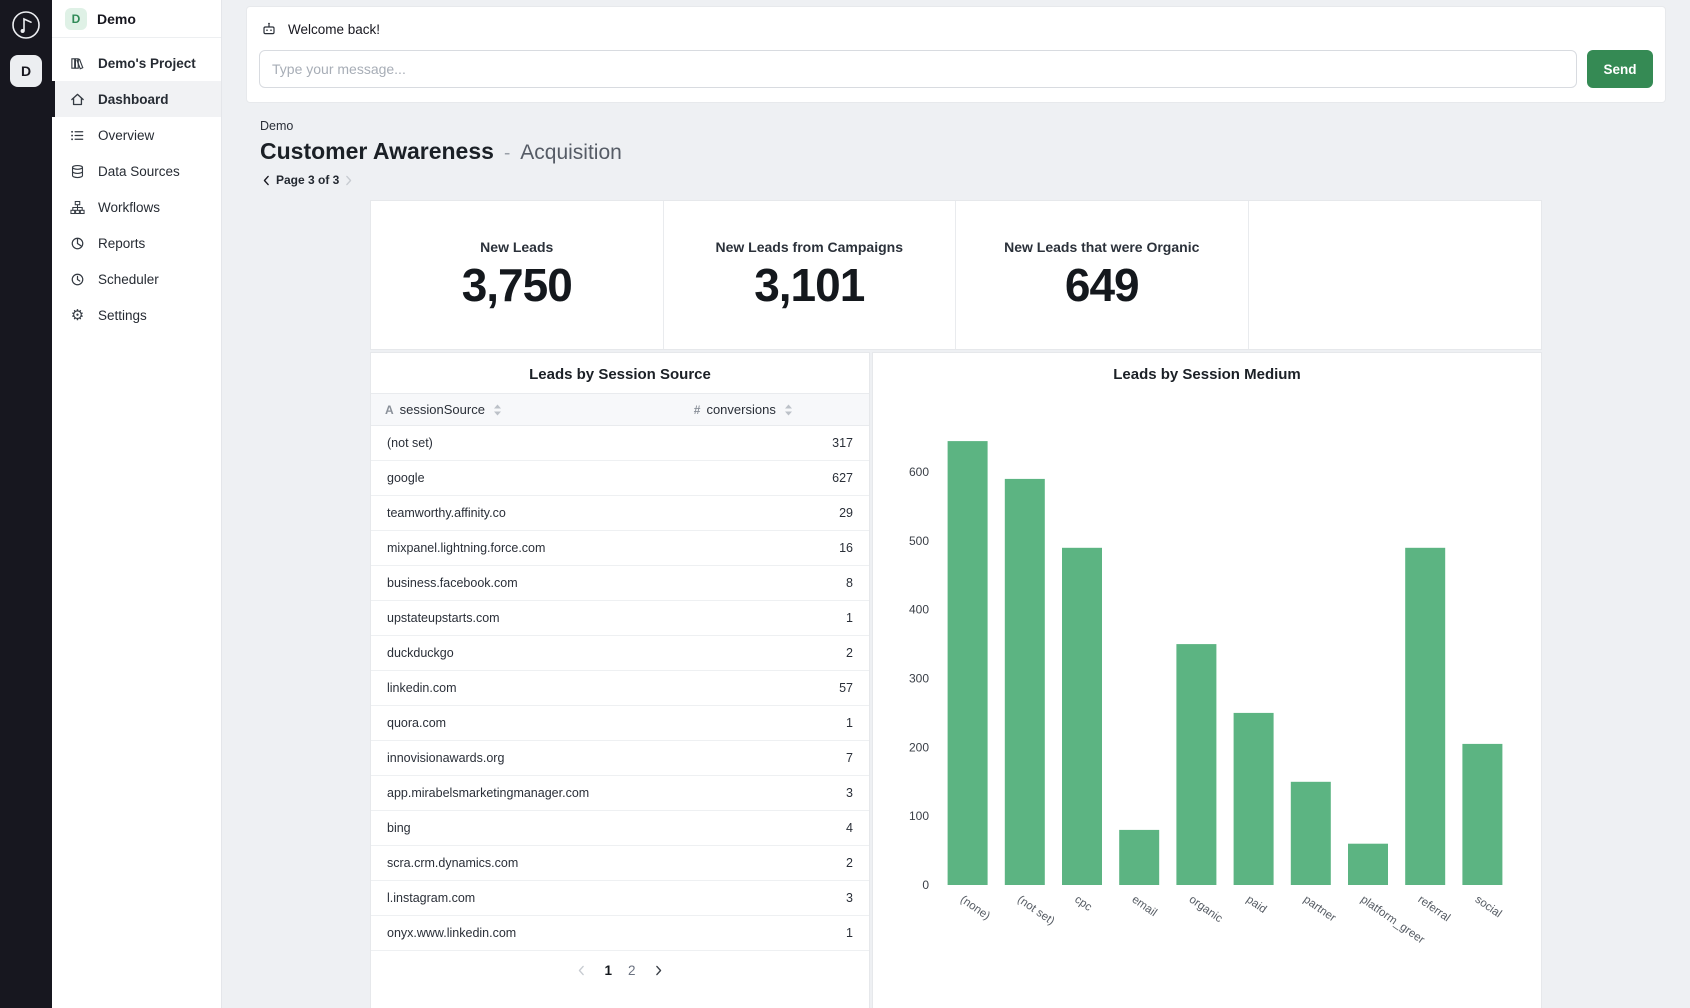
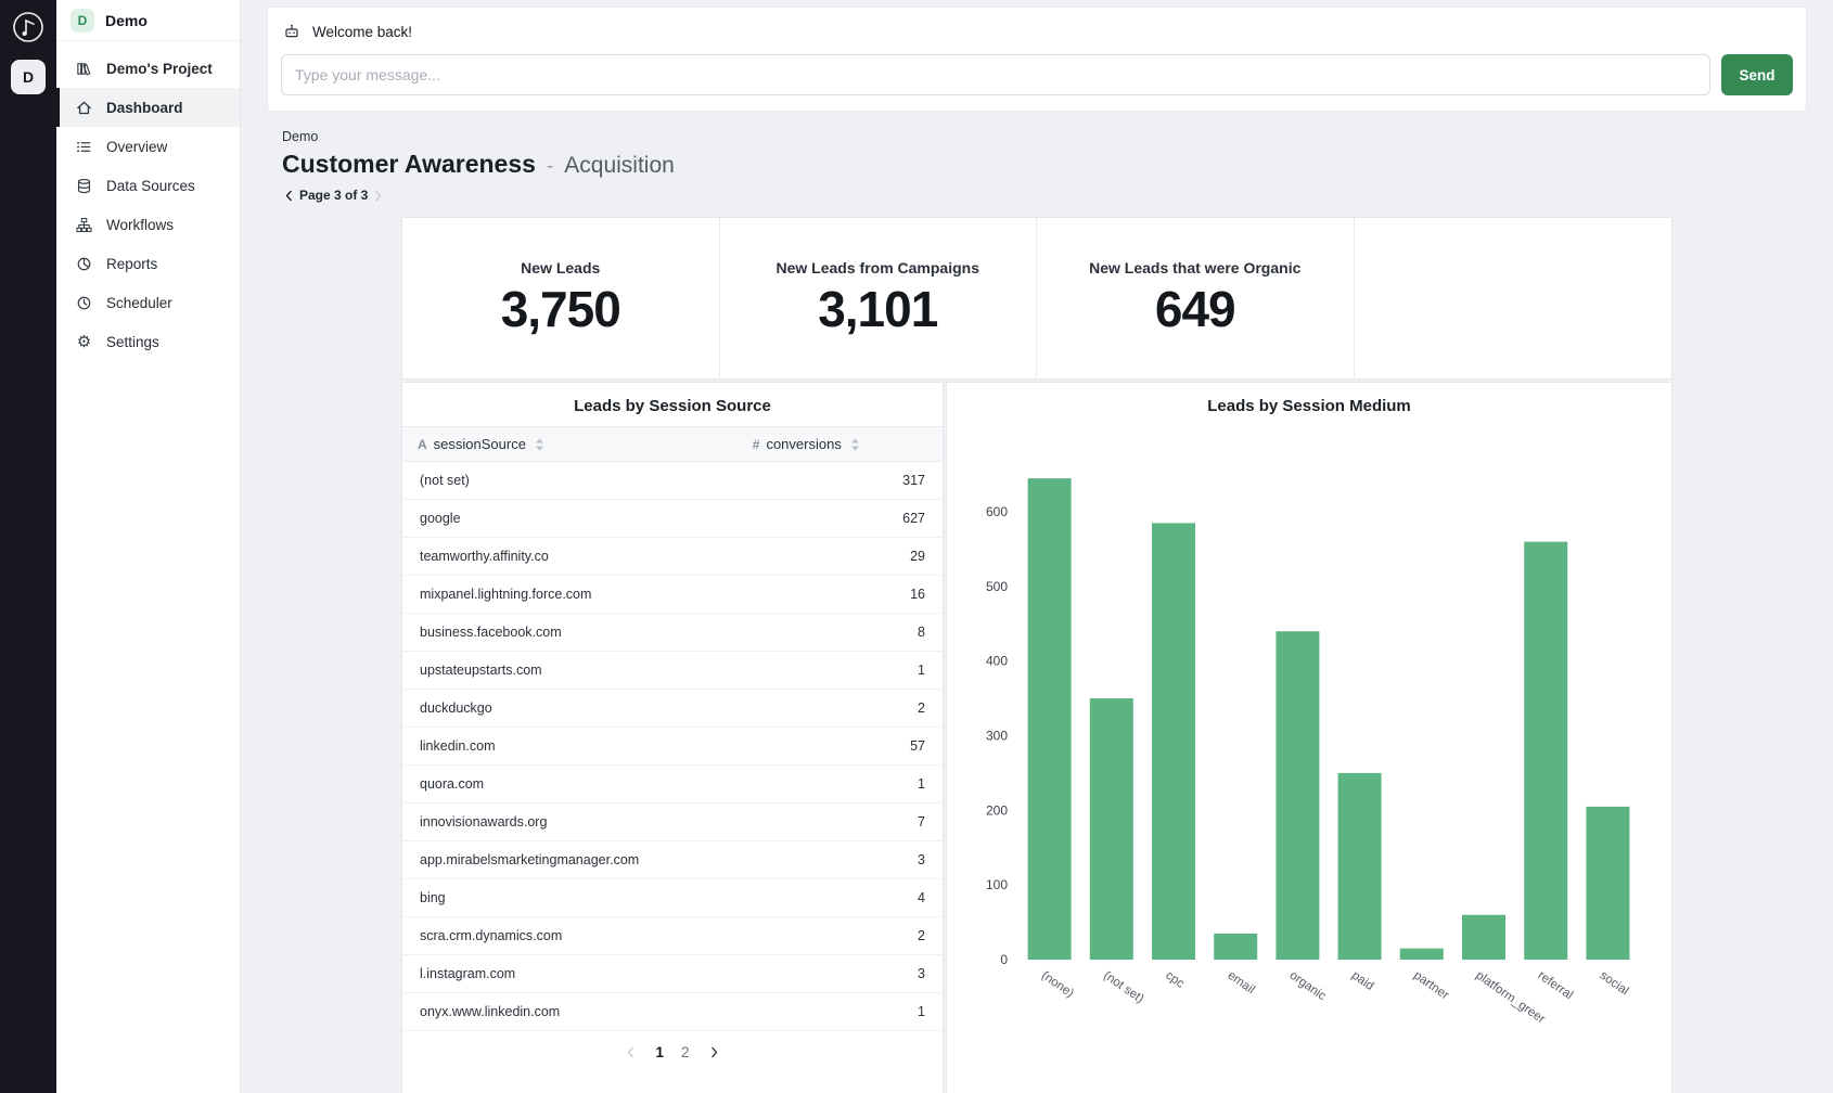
(not set): 590 -> 350
cpc: 490 -> 580
email: 80 -> 40
organic: 350 -> 440
partner: 150 -> 20
referral: 490 -> 560
